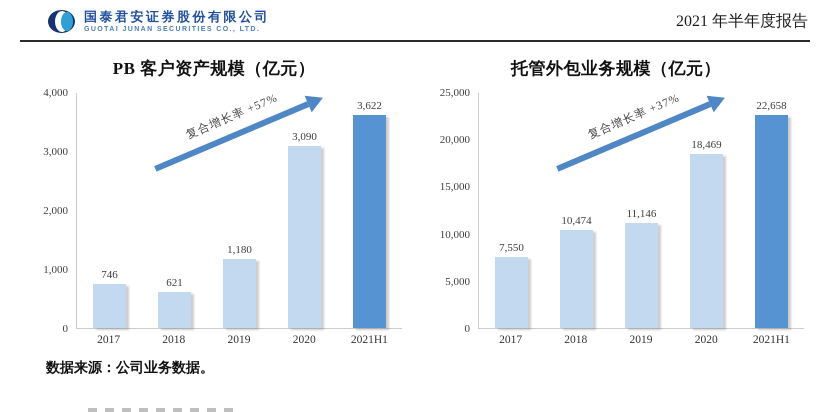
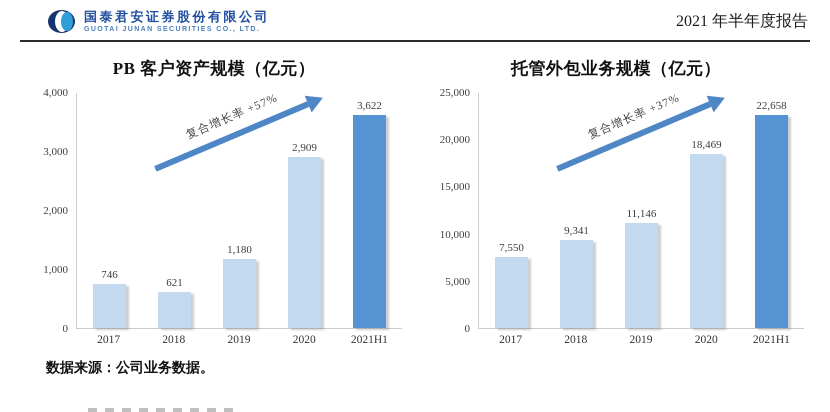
PB 客户资产规模（亿元）/2020: 3,090 -> 2,909
托管外包业务规模（亿元）/2018: 10,474 -> 9,341
